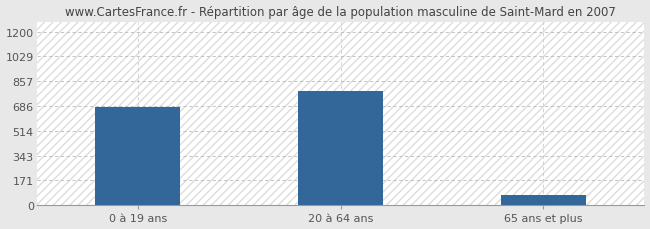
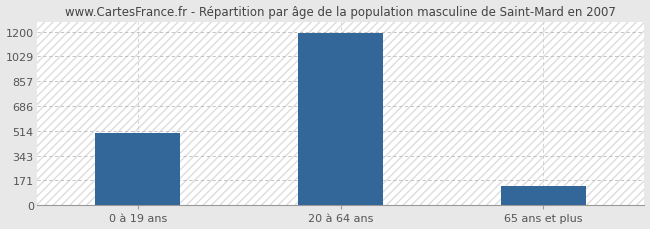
0 à 19 ans: 680 -> 500
20 à 64 ans: 790 -> 1190
65 ans et plus: 70 -> 130
